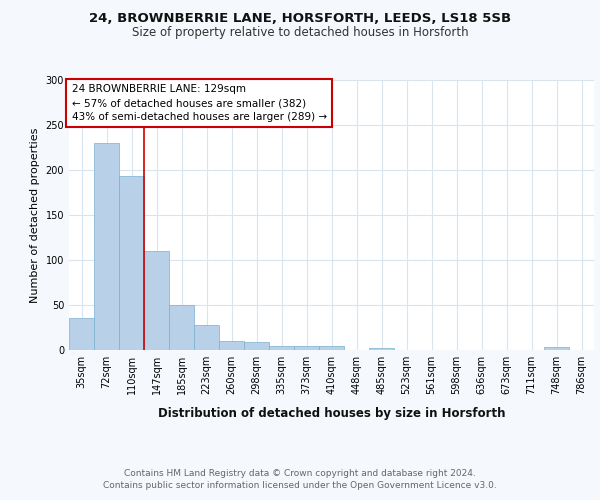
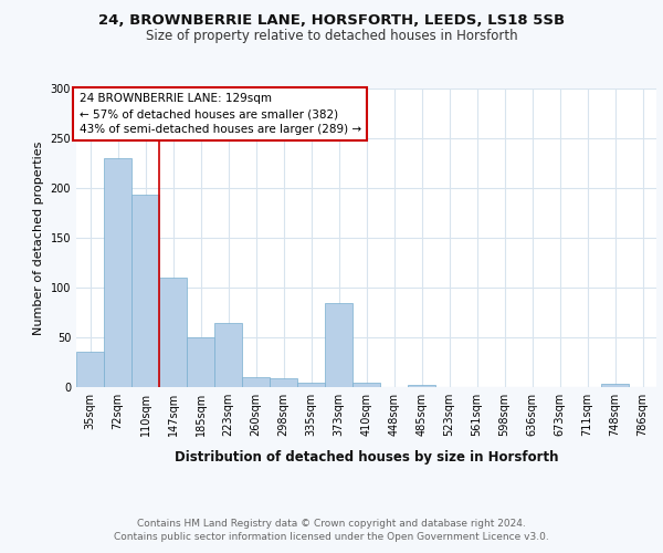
223sqm: 28 -> 64
373sqm: 5 -> 84
